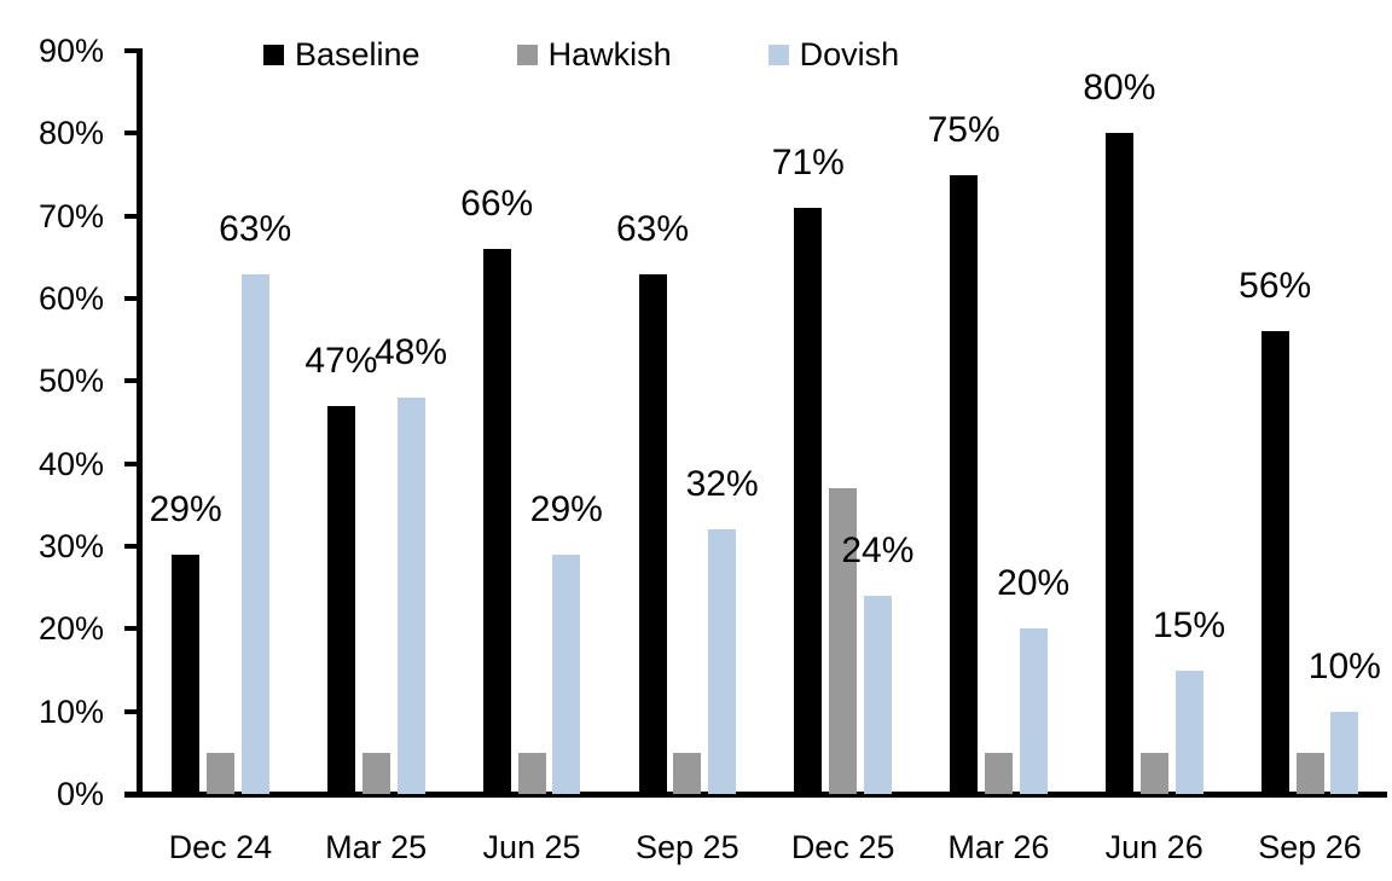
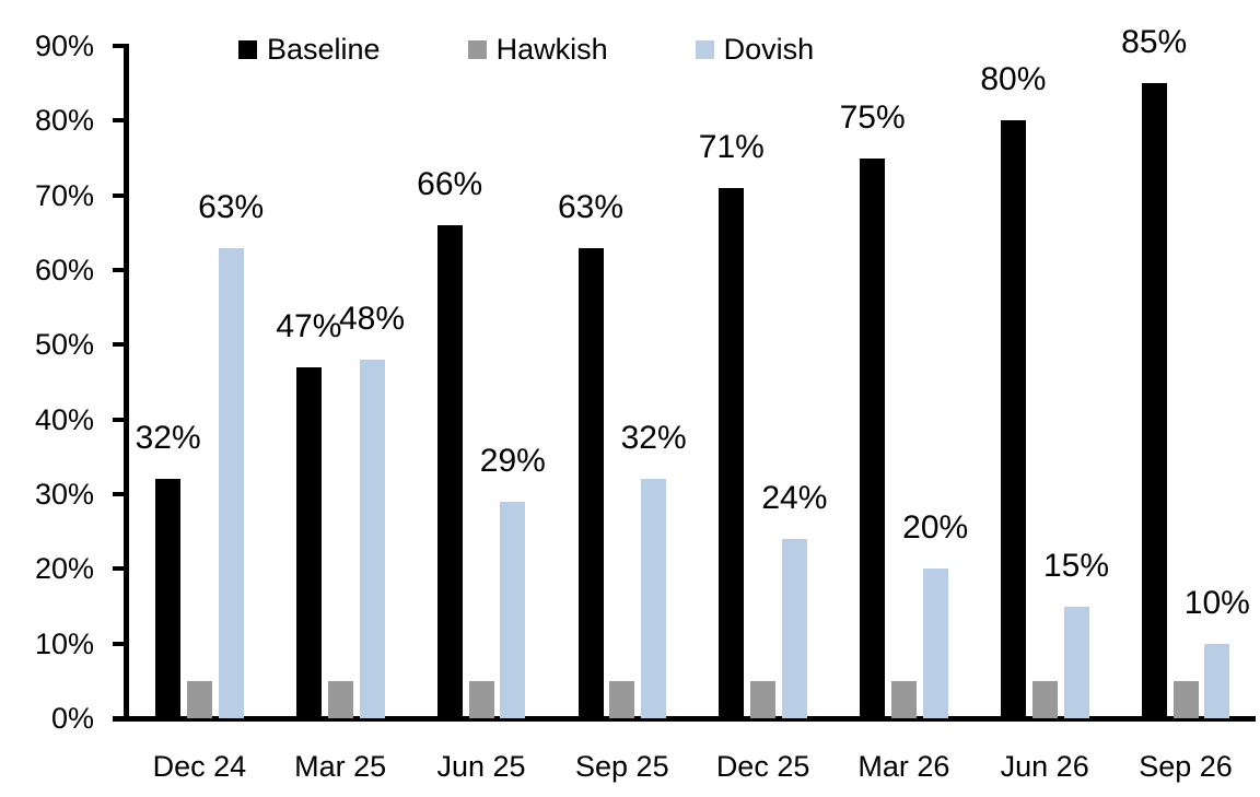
Baseline/Dec 24: 29% -> 32%
Hawkish/Dec 25: 37% -> 5%
Baseline/Sep 26: 56% -> 85%
